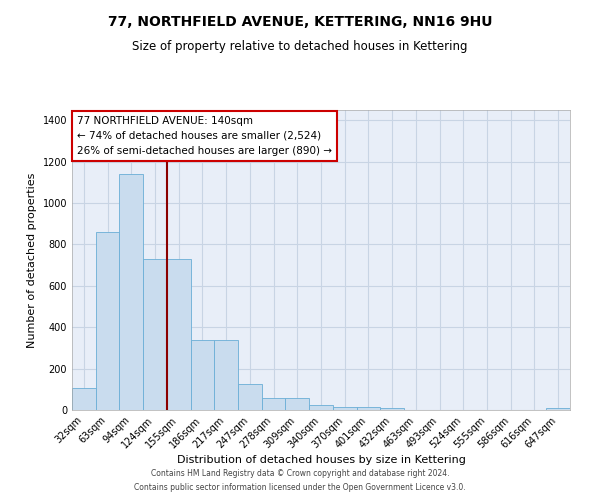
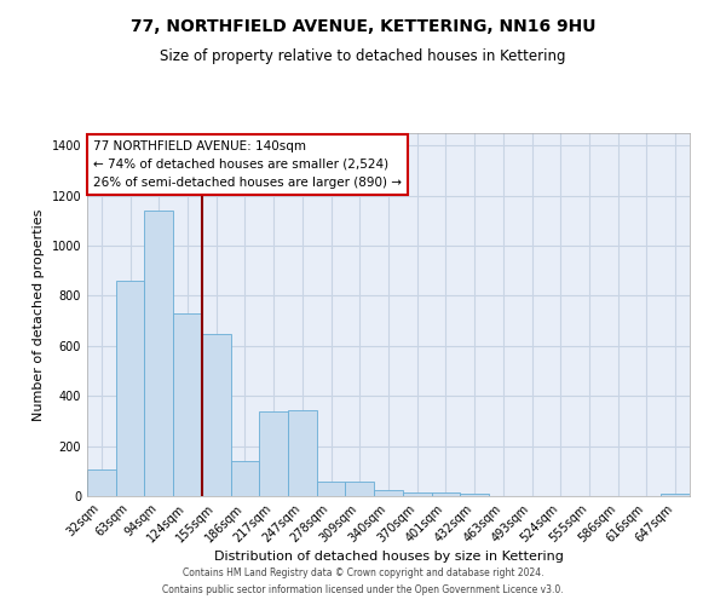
155sqm: 730 -> 650
186sqm: 340 -> 140
247sqm: 125 -> 345
